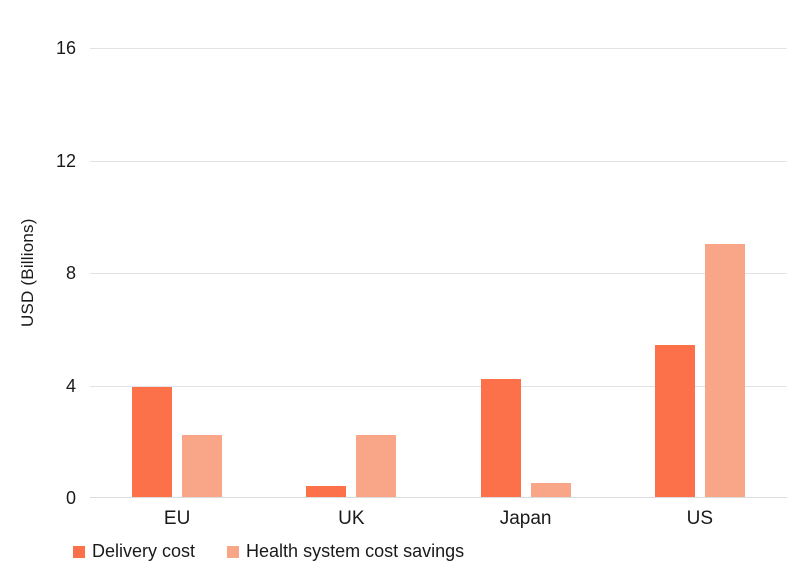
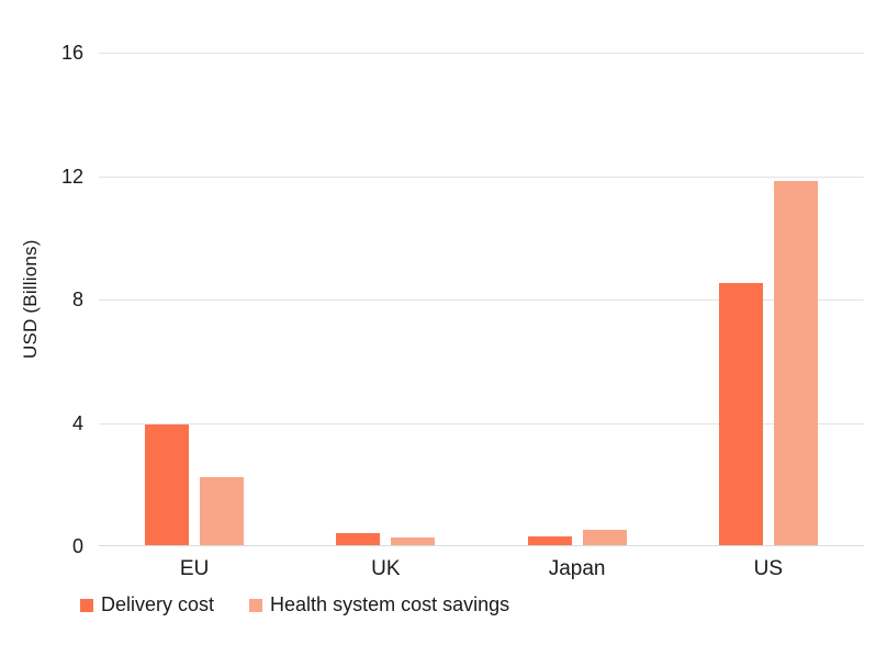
Health system cost savings/UK: 2.2 -> 0.2
Delivery cost/Japan: 4.2 -> 0.3
Delivery cost/US: 5.4 -> 8.5
Health system cost savings/US: 9.0 -> 11.8
